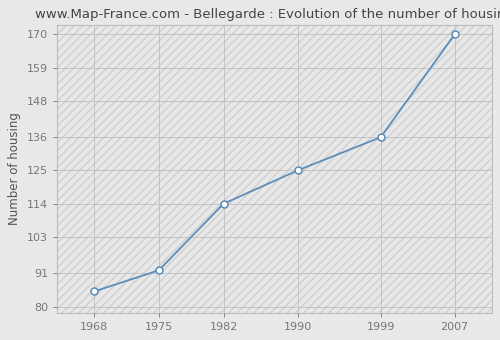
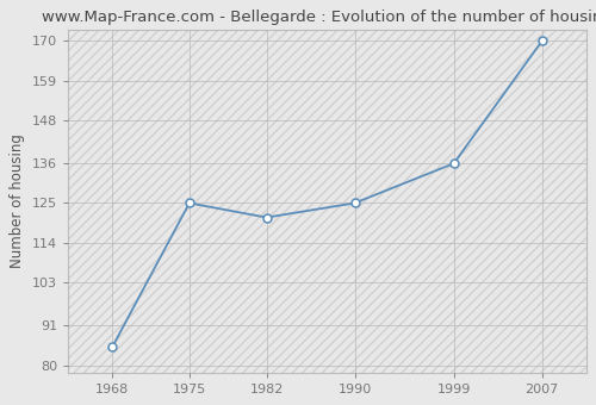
1975: 92 -> 125
1982: 114 -> 121
